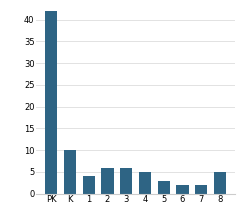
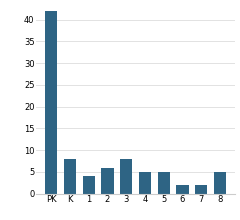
K: 10 -> 8
3: 6 -> 8
5: 3 -> 5
